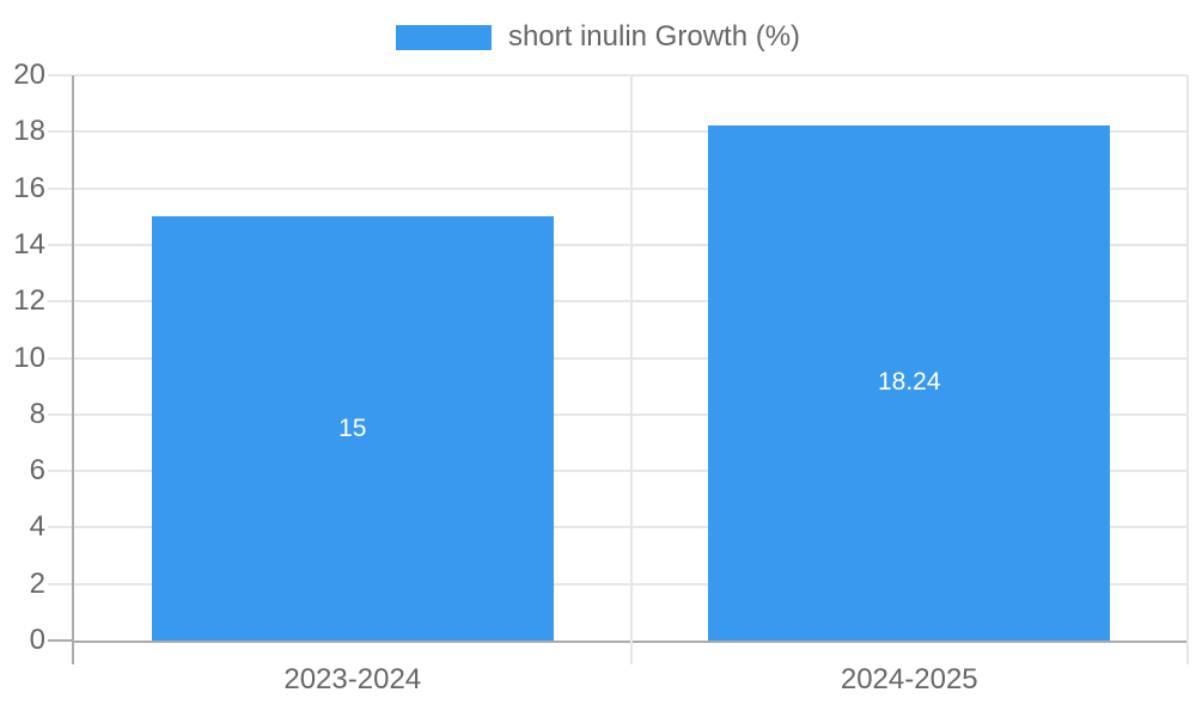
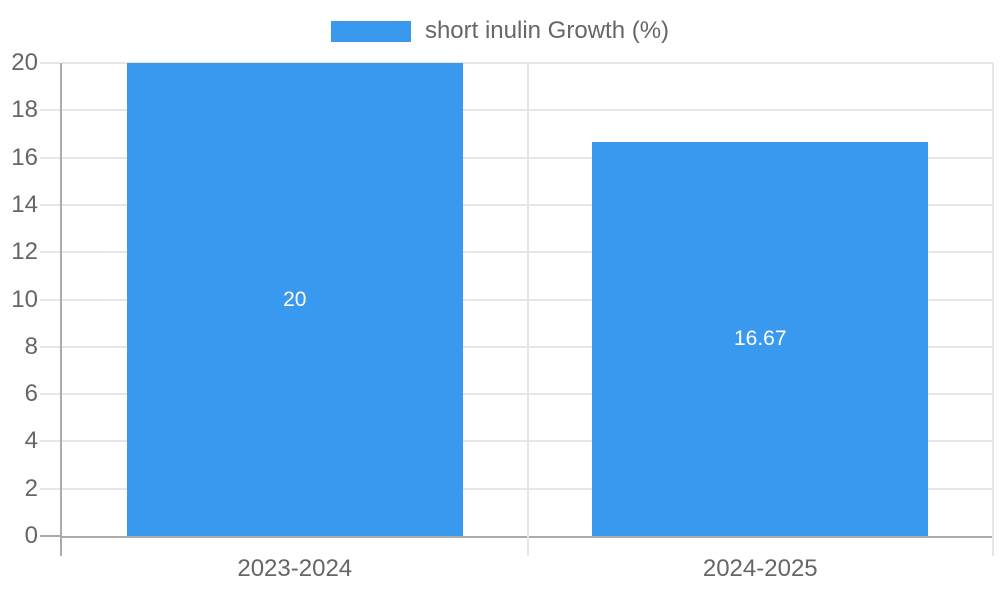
2023-2024: 15 -> 20
2024-2025: 18.24 -> 16.67
